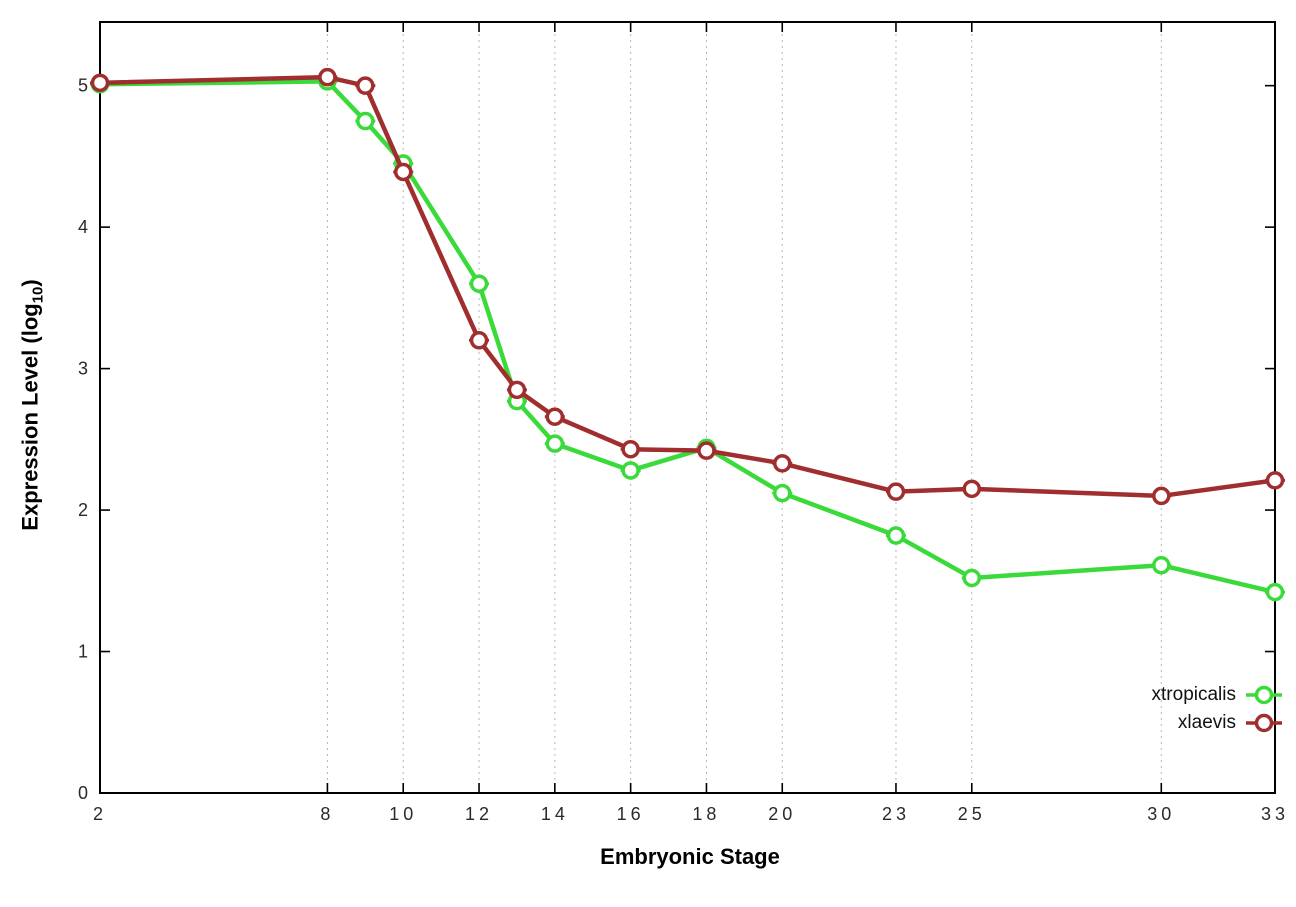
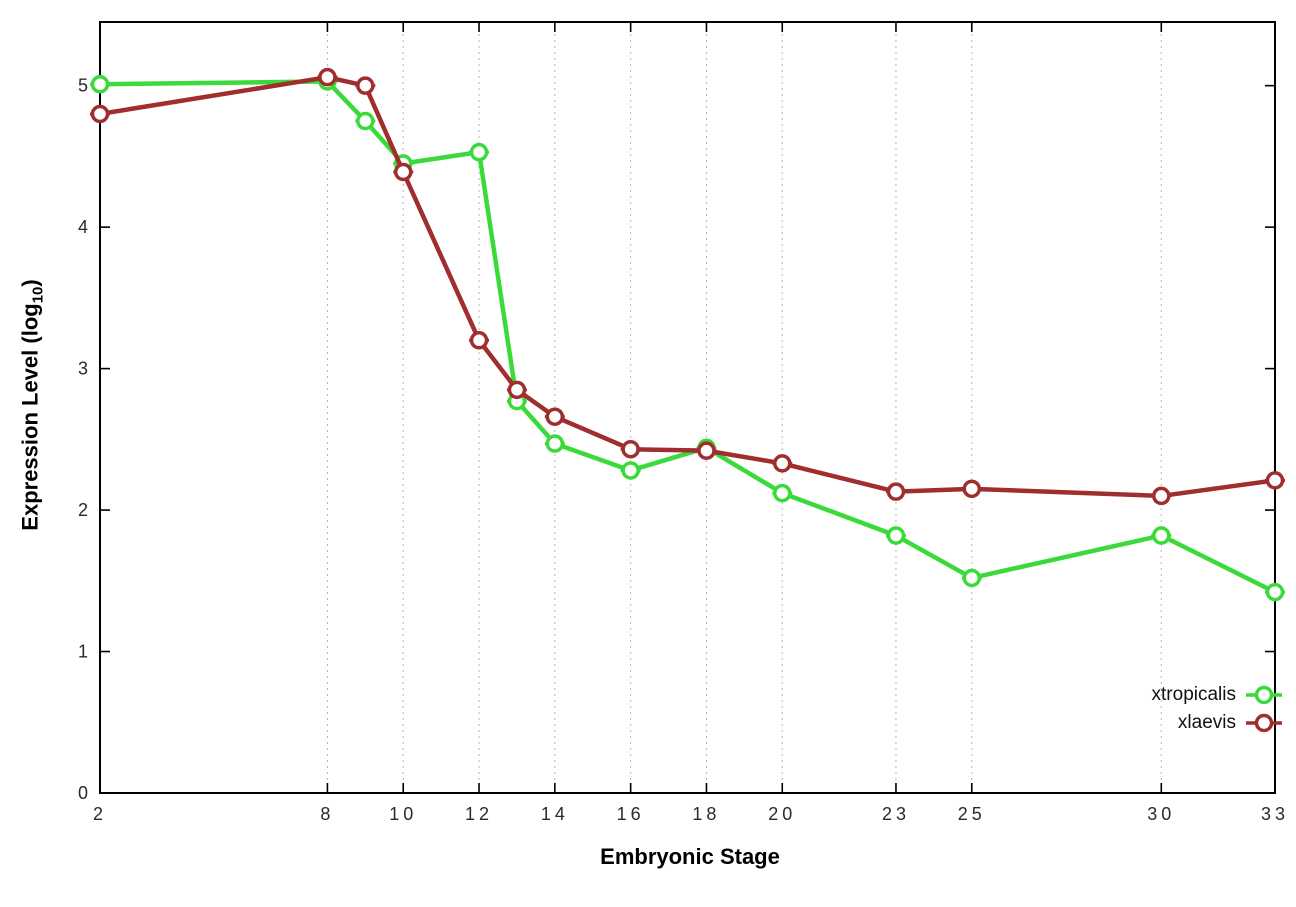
xlaevis/2: 5.02 -> 4.80
xtropicalis/12: 3.60 -> 4.53
xtropicalis/30: 1.61 -> 1.82
